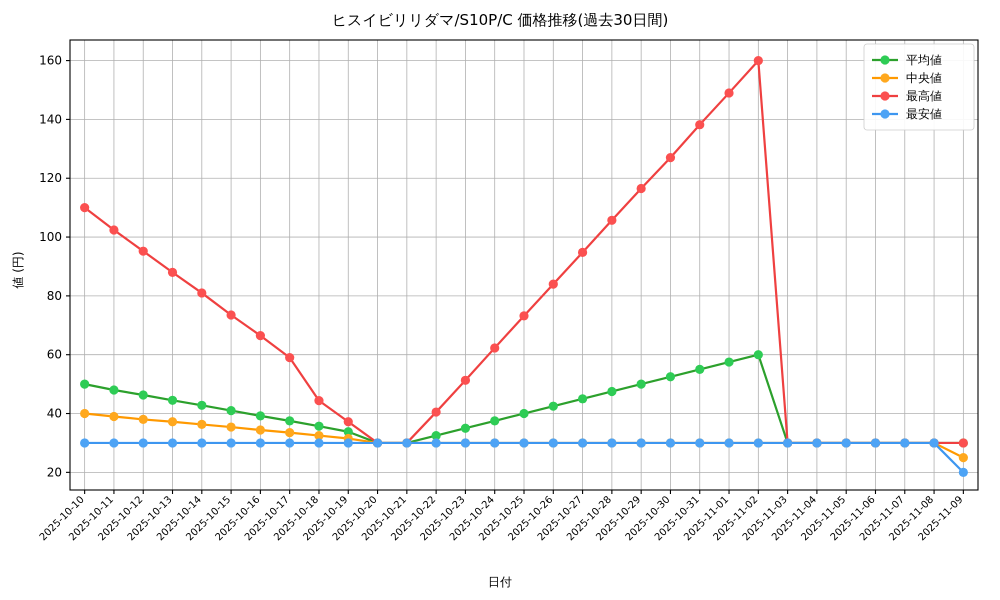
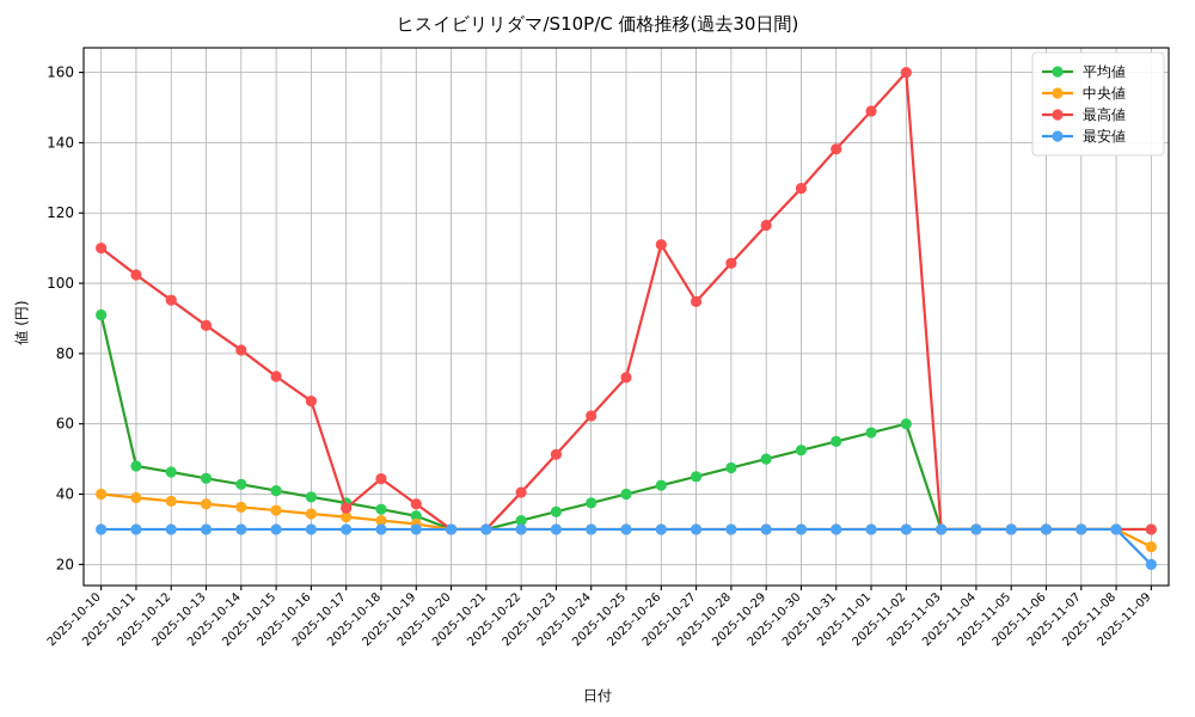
平均値/2025-10-10: 50 -> 91
最高値/2025-10-17: 59 -> 36
最高値/2025-10-26: 84 -> 111
